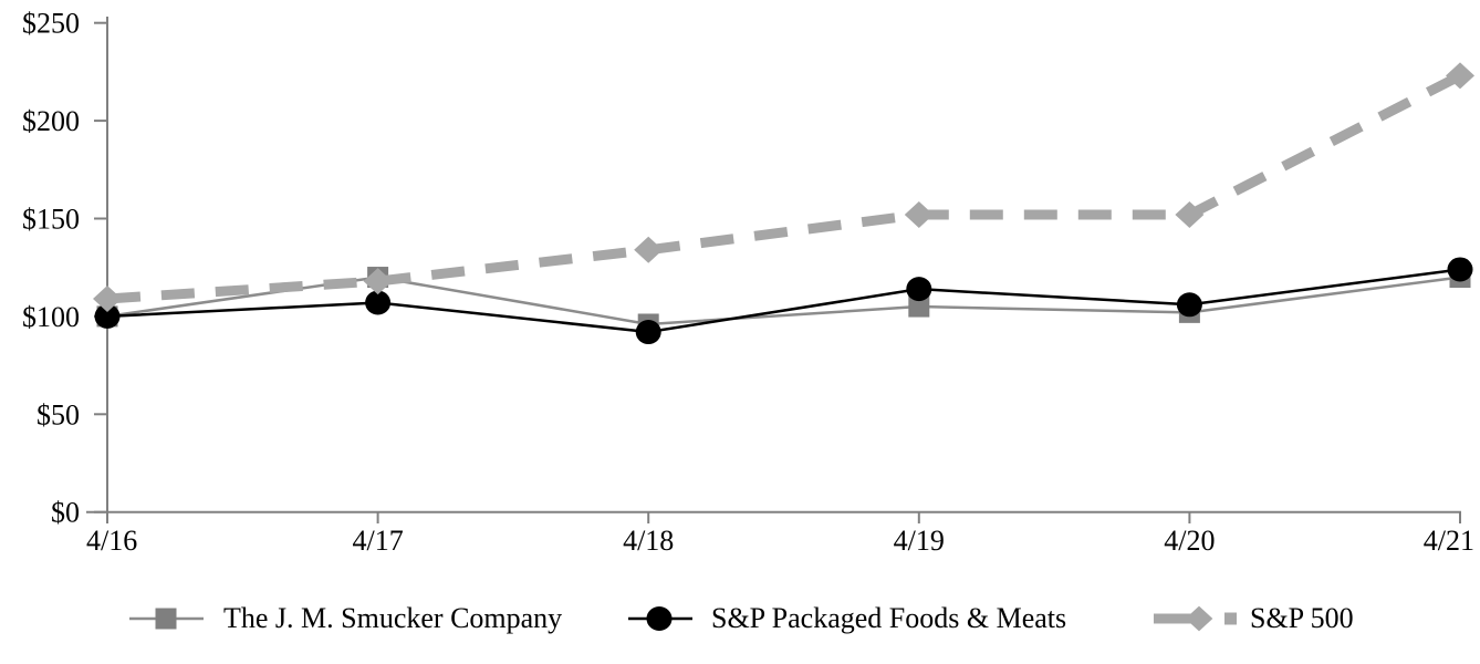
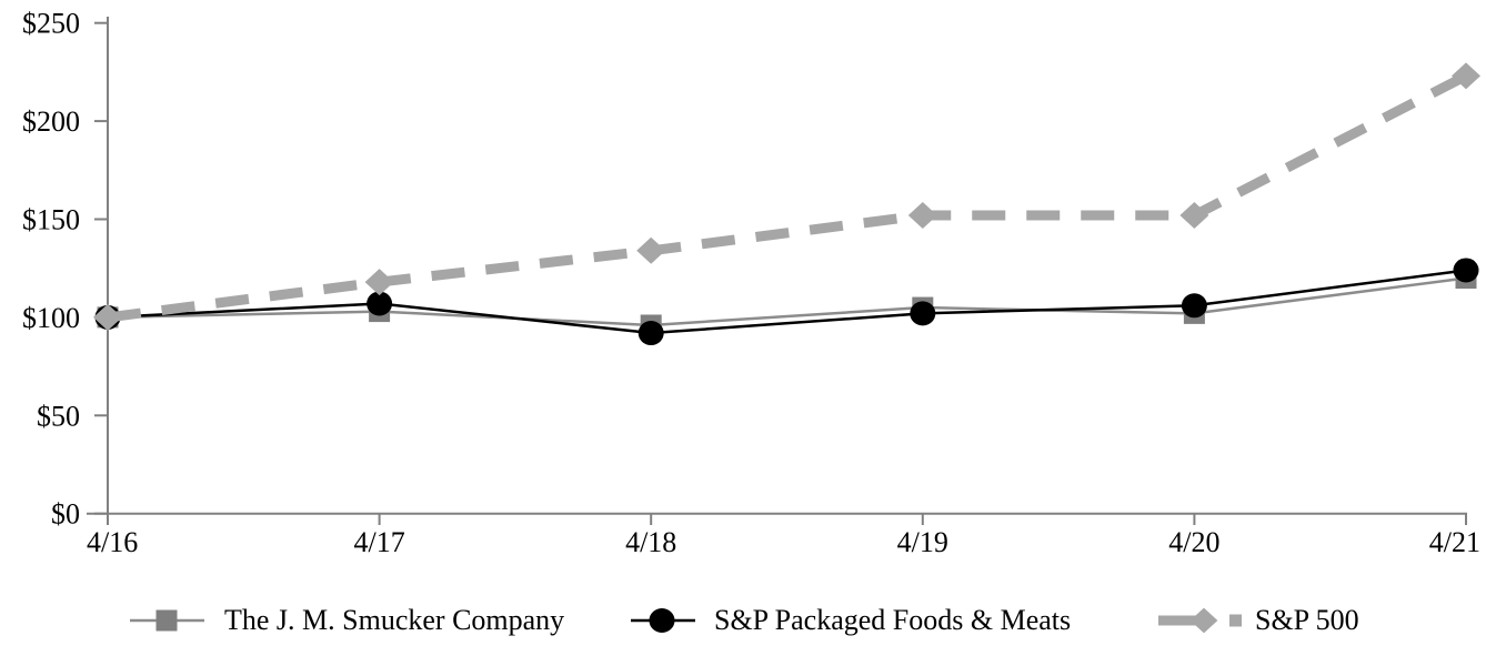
S&P 500/4/16: $109 -> $100
The J. M. Smucker Company/4/17: $120 -> $103
S&P Packaged Foods & Meats/4/19: $114 -> $102
